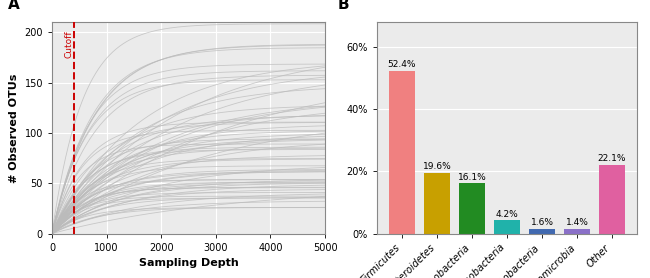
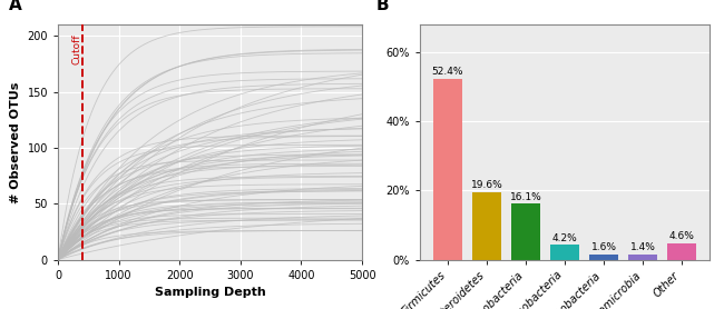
Other: 22.1% -> 4.6%
